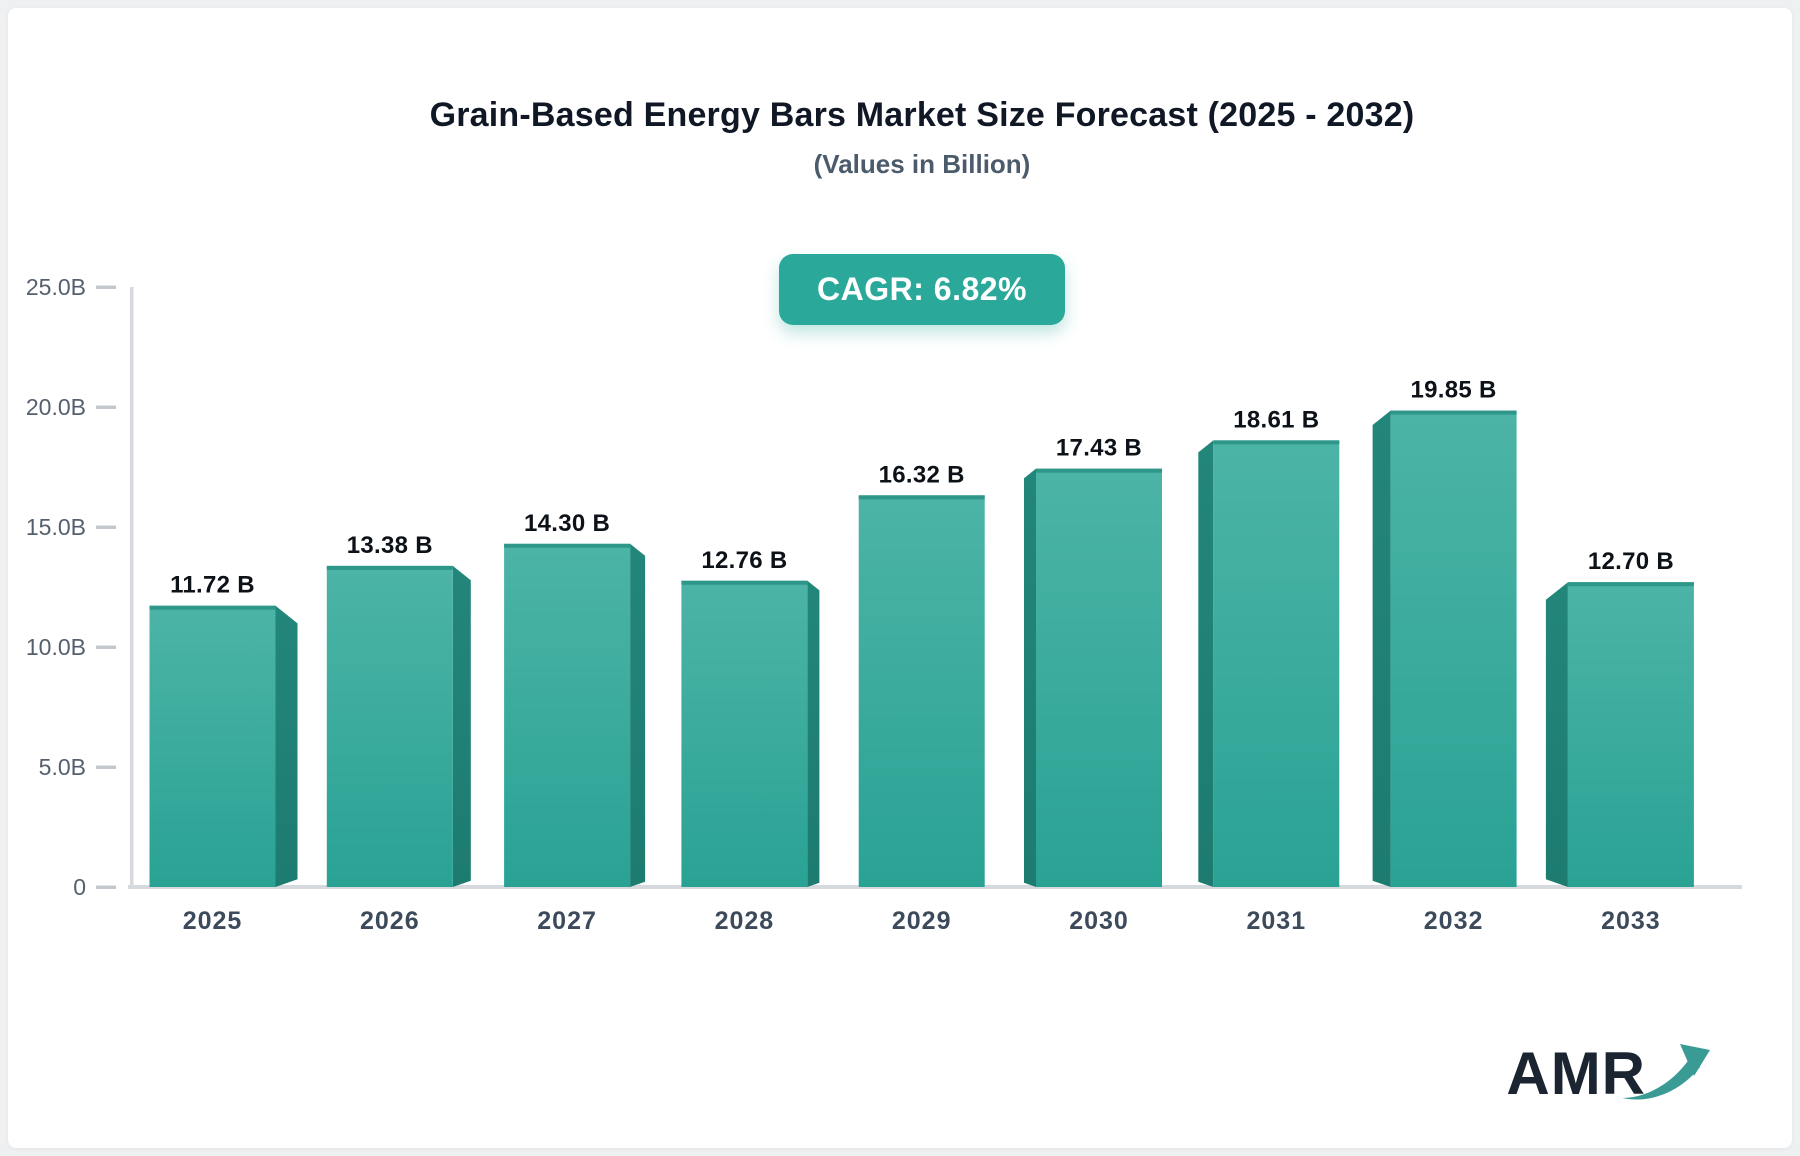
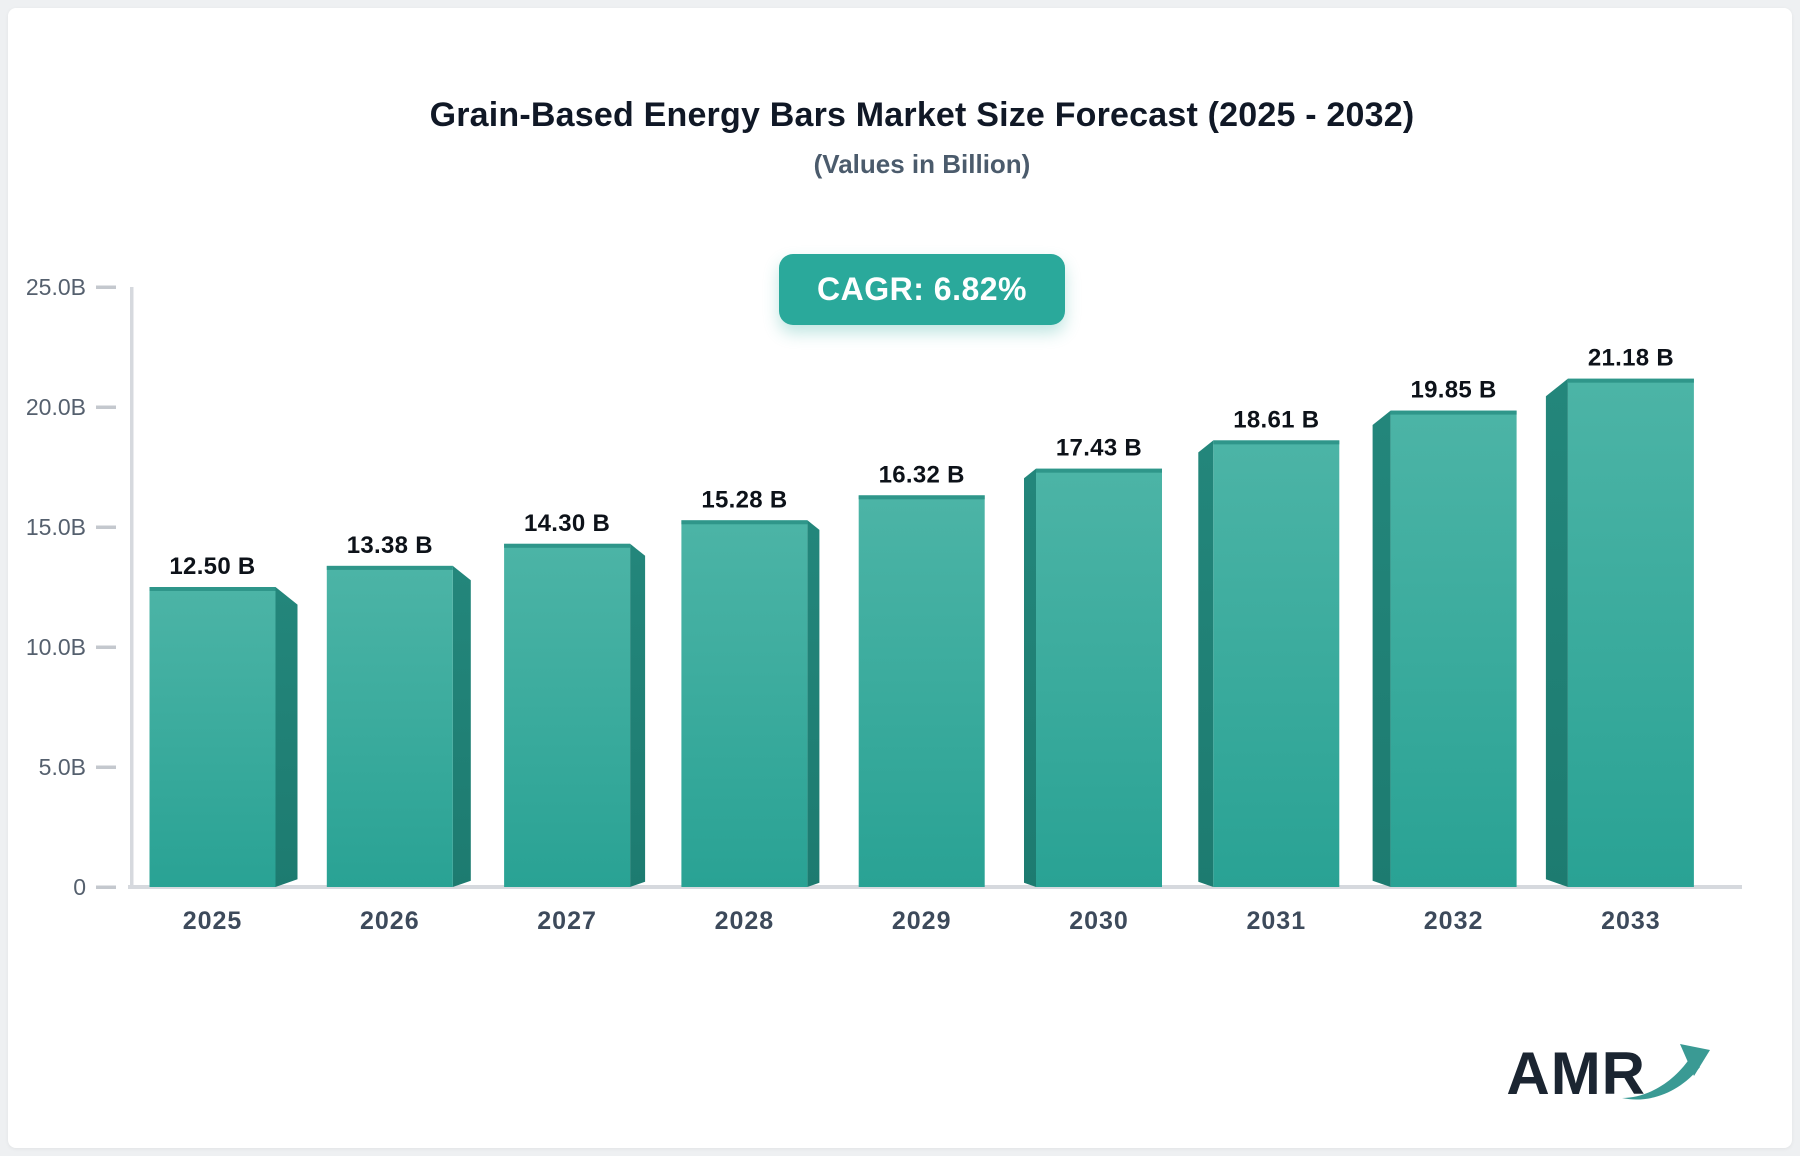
2025: 11.72 -> 12.50
2028: 12.76 -> 15.28
2033: 12.70 -> 21.18
